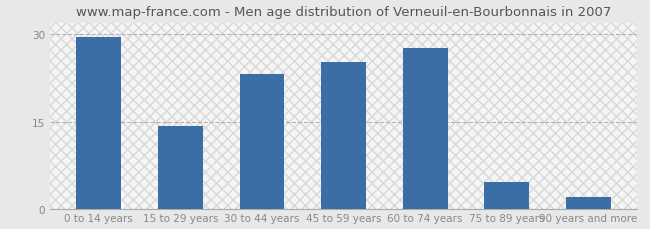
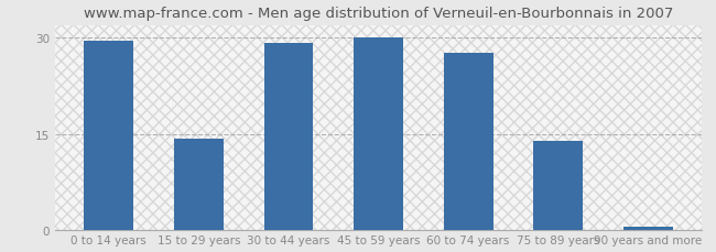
30 to 44 years: 23.2 -> 29.2
45 to 59 years: 25.2 -> 30.1
75 to 89 years: 4.6 -> 13.9
90 years and more: 2.0 -> 0.5
